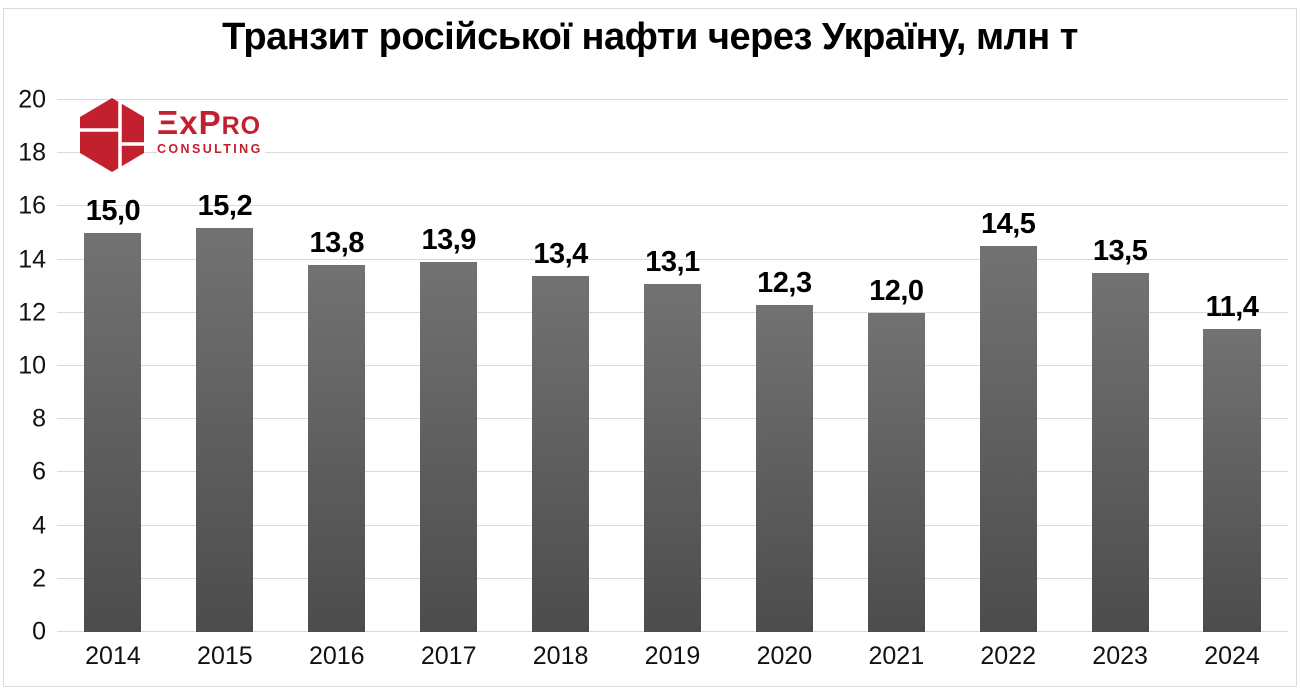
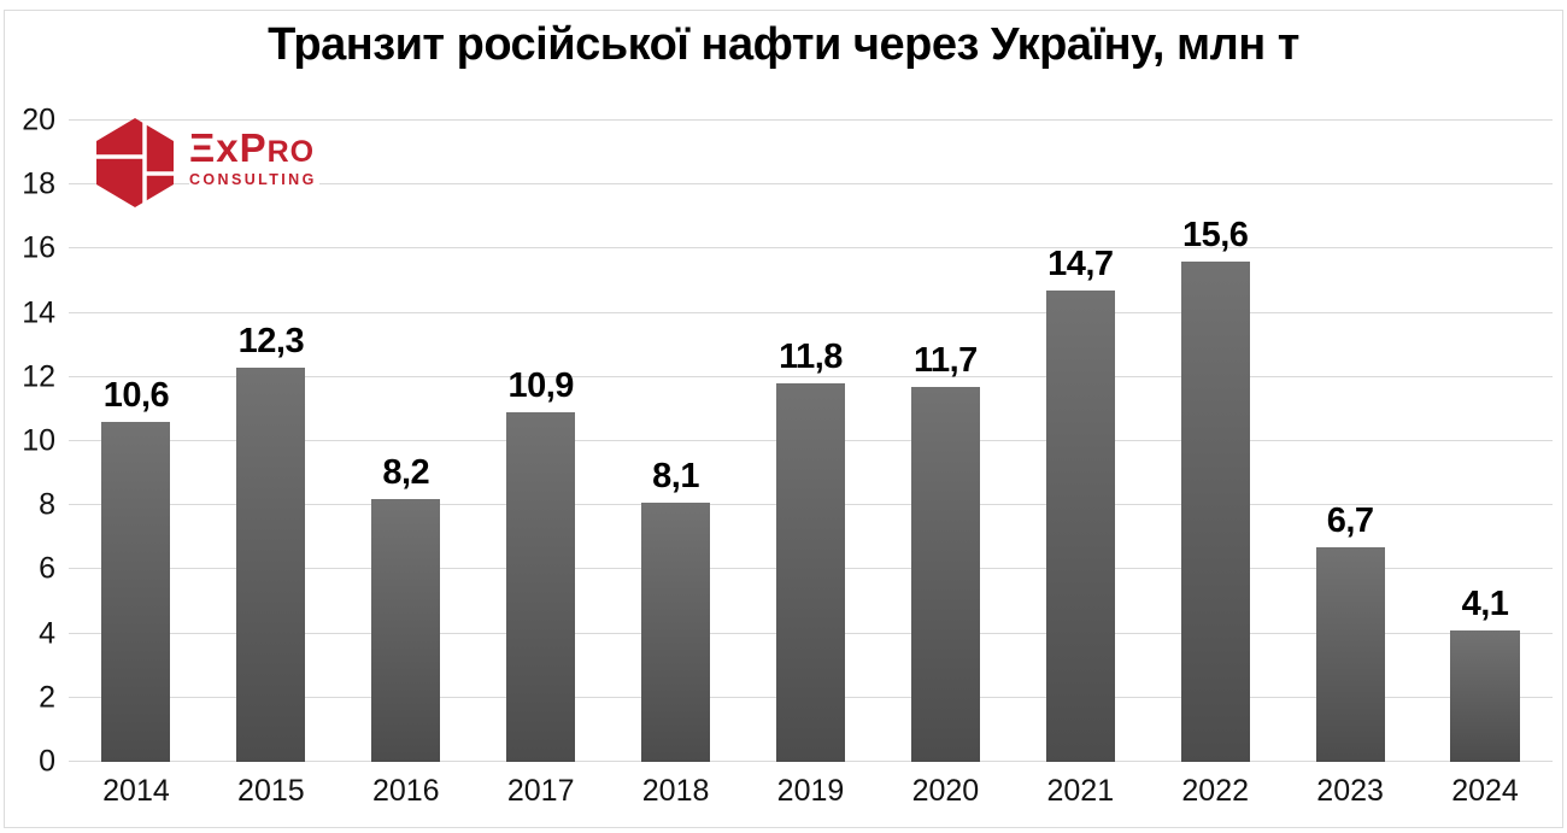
2014: 15,0 -> 10,6
2015: 15,2 -> 12,3
2016: 13,8 -> 8,2
2017: 13,9 -> 10,9
2018: 13,4 -> 8,1
2019: 13,1 -> 11,8
2020: 12,3 -> 11,7
2021: 12,0 -> 14,7
2022: 14,5 -> 15,6
2023: 13,5 -> 6,7
2024: 11,4 -> 4,1
